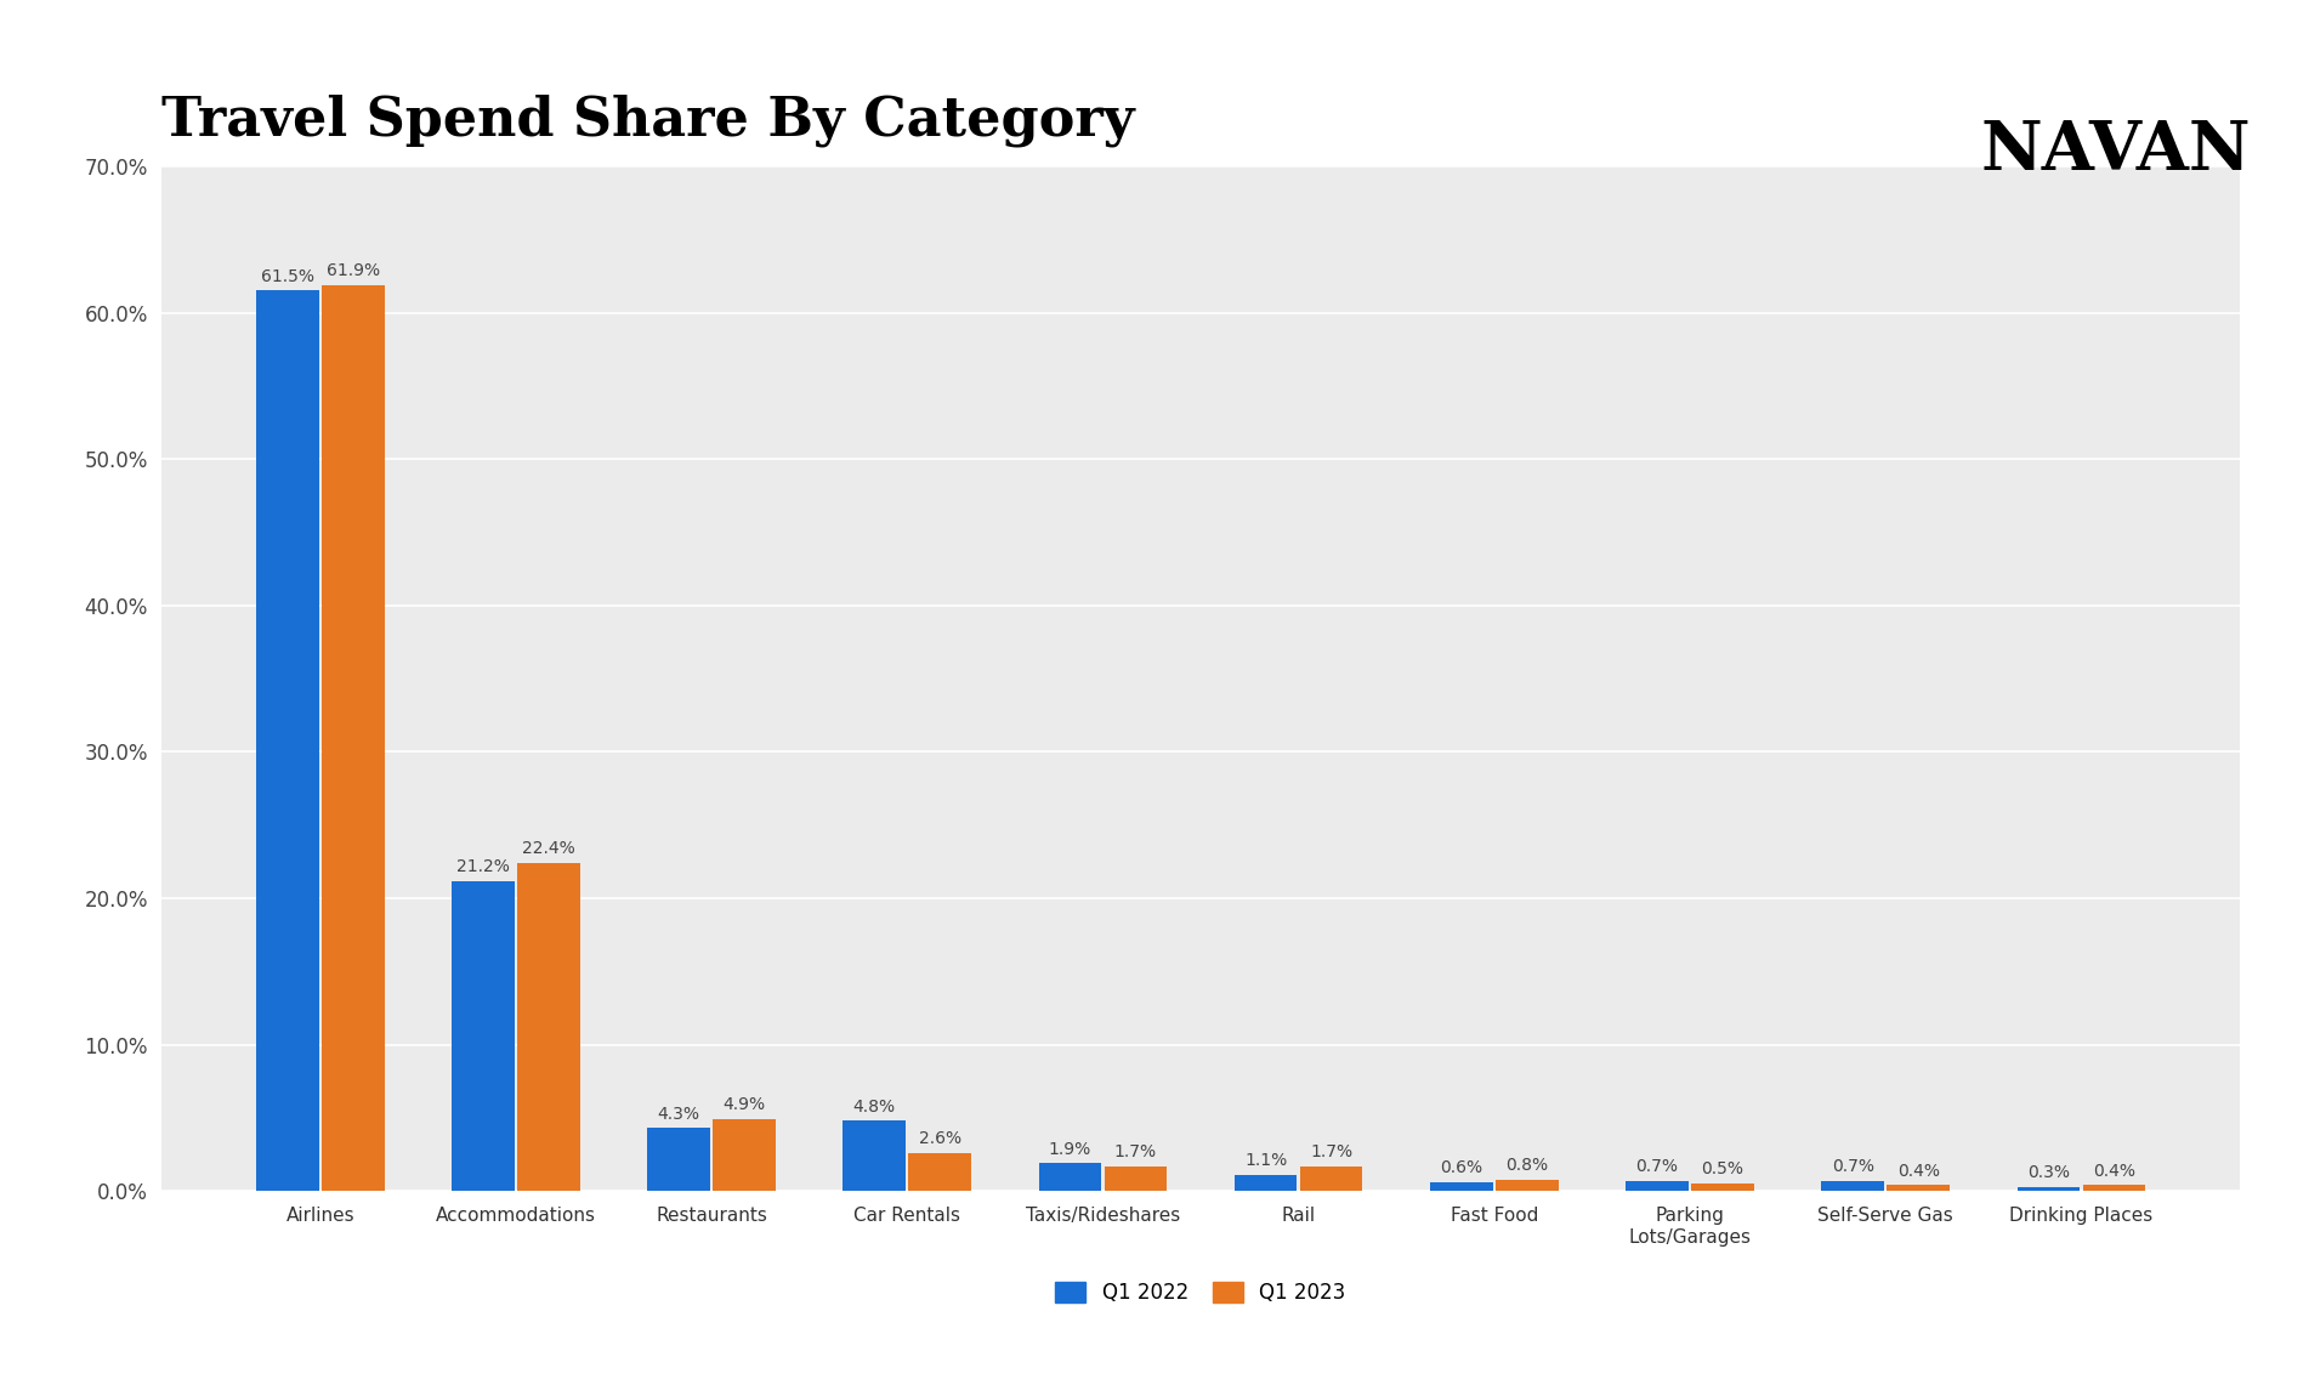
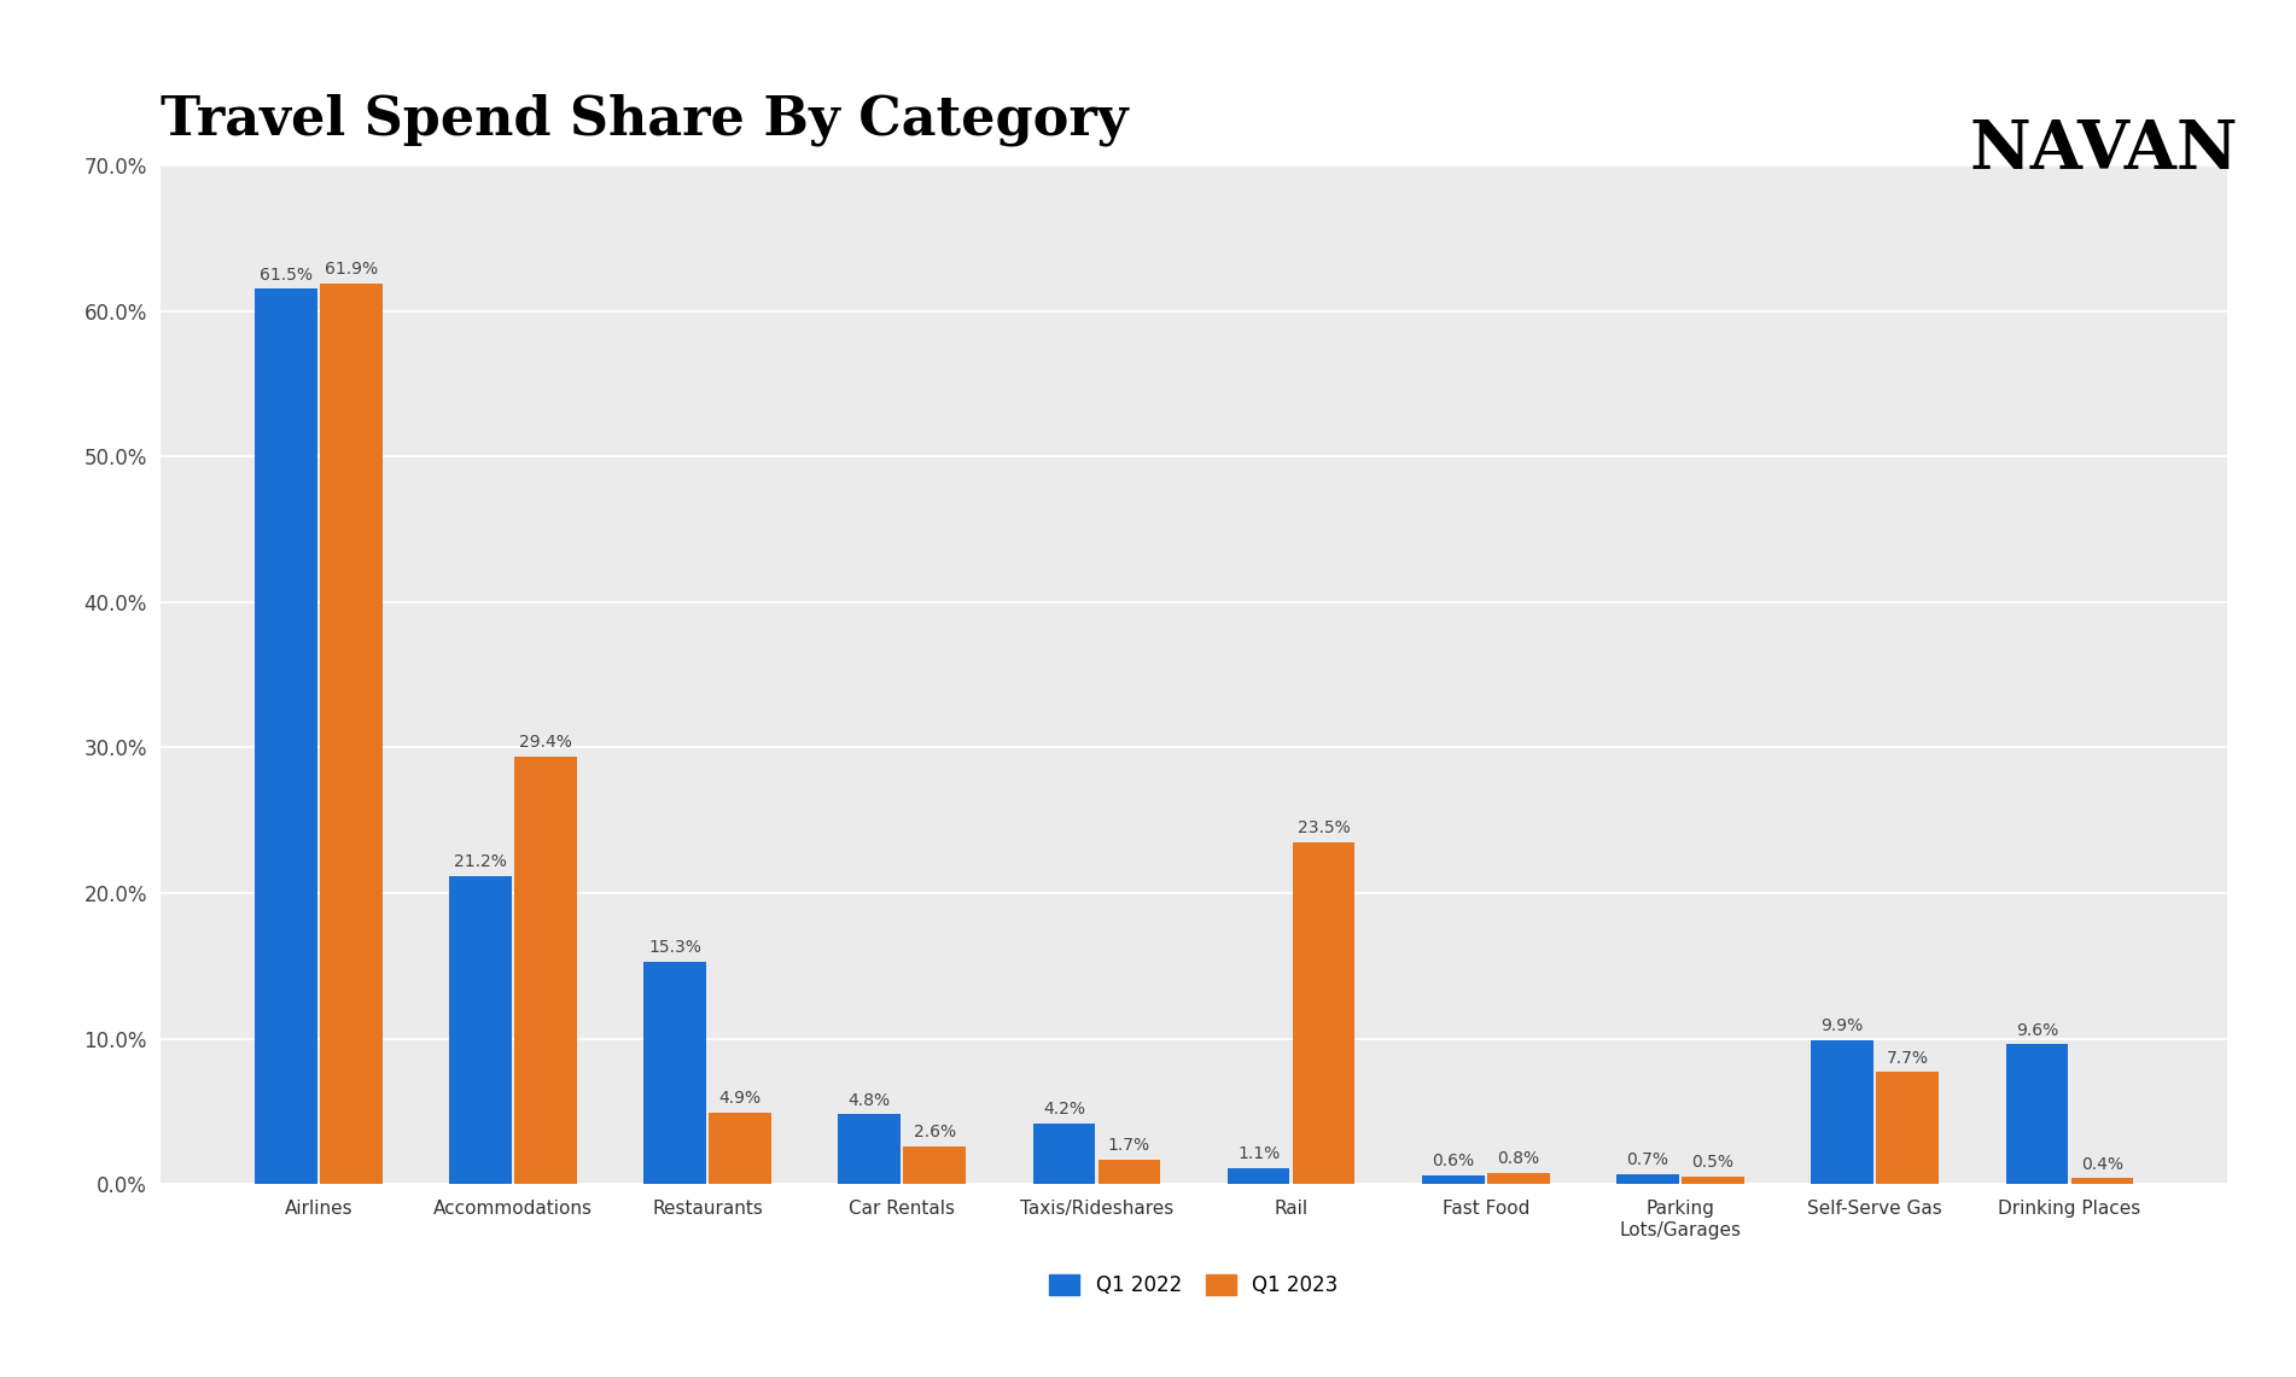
Q1 2023/Accommodations: 22.4% -> 29.4%
Q1 2022/Restaurants: 4.3% -> 15.3%
Q1 2022/Taxis/Rideshares: 1.9% -> 4.2%
Q1 2023/Rail: 1.7% -> 23.5%
Q1 2022/Self-Serve Gas: 0.7% -> 9.9%
Q1 2023/Self-Serve Gas: 0.4% -> 7.7%
Q1 2022/Drinking Places: 0.3% -> 9.6%
